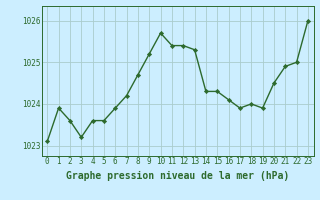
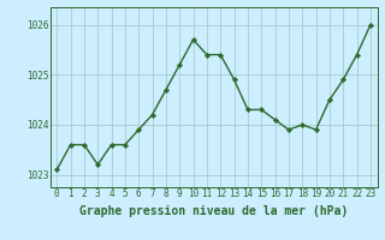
1: 1023.9 -> 1023.6
13: 1025.3 -> 1024.9
22: 1025.0 -> 1025.4
